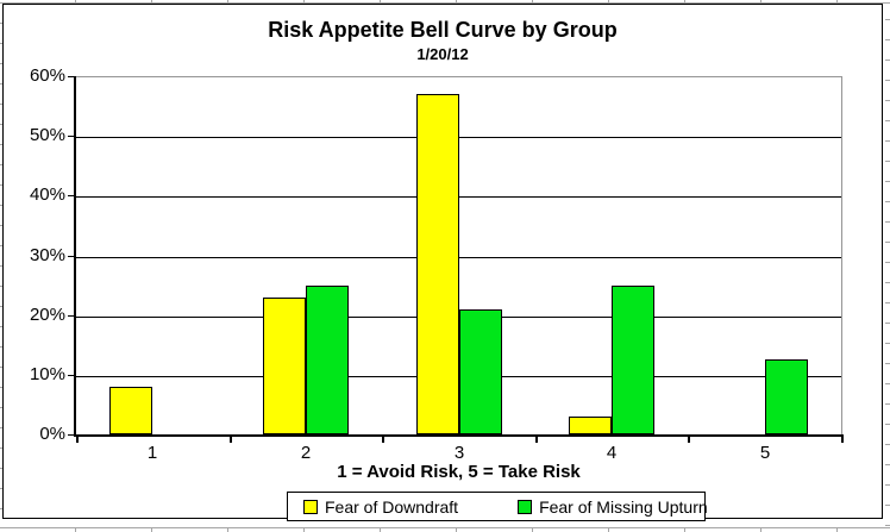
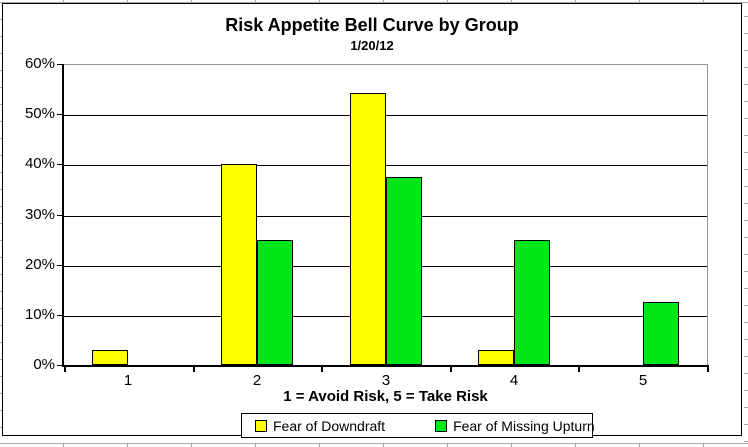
Fear of Downdraft/1: 8% -> 3%
Fear of Downdraft/2: 23% -> 40%
Fear of Downdraft/3: 57% -> 54%
Fear of Missing Upturn/3: 21% -> 38%
